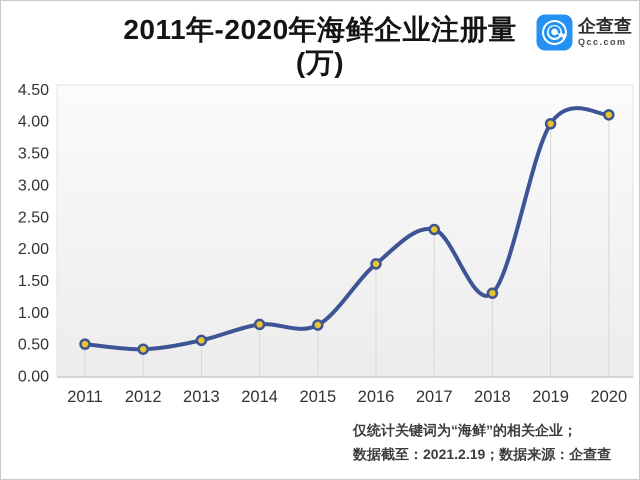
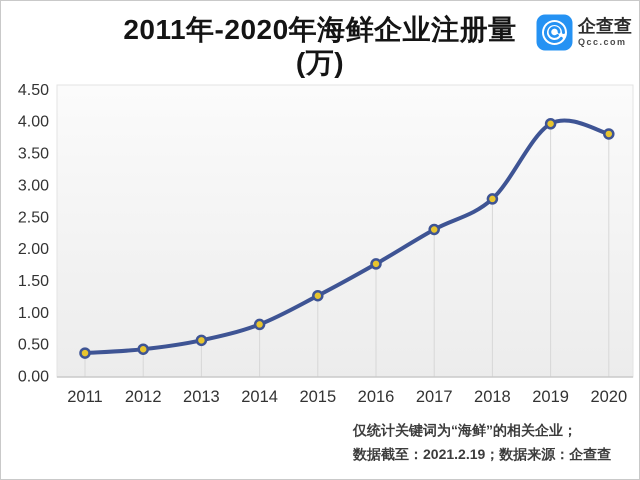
2011: 0.5 -> 0.4
2015: 0.8 -> 1.3
2018: 1.3 -> 2.8
2020: 4.1 -> 3.8
